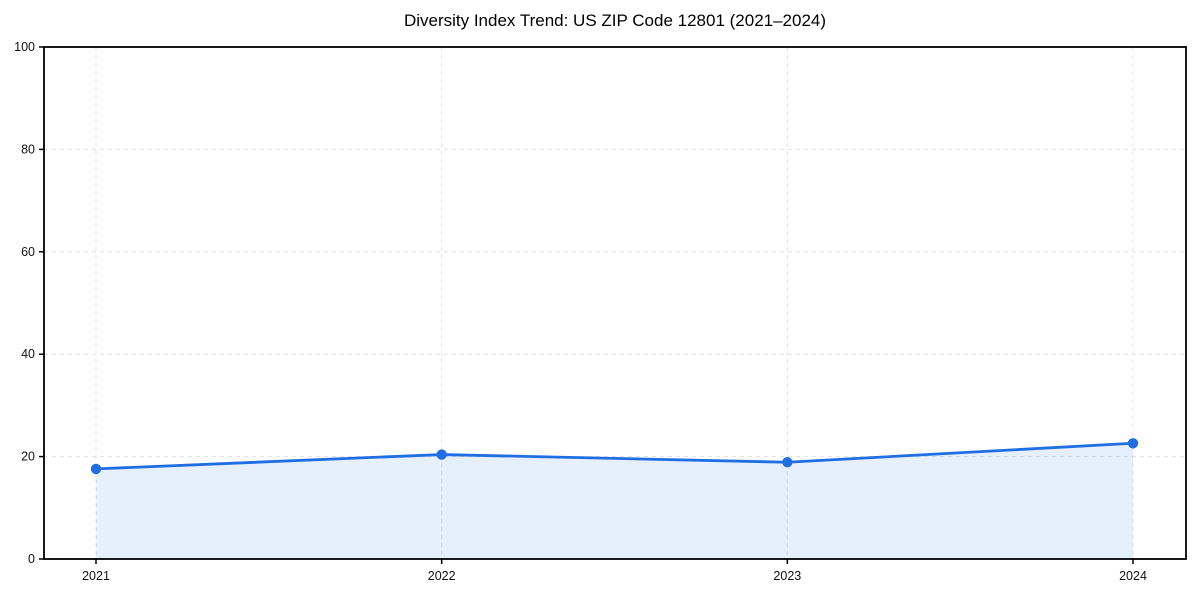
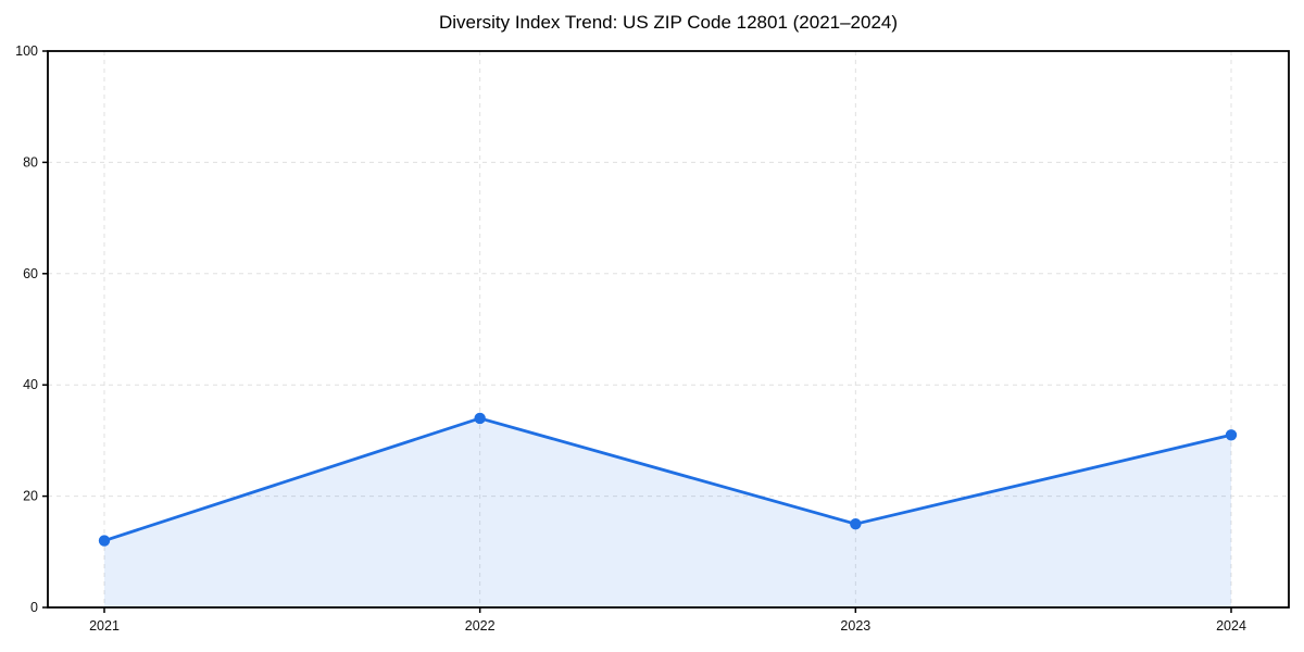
2021: 18 -> 12
2022: 20 -> 34
2023: 19 -> 15
2024: 23 -> 31
